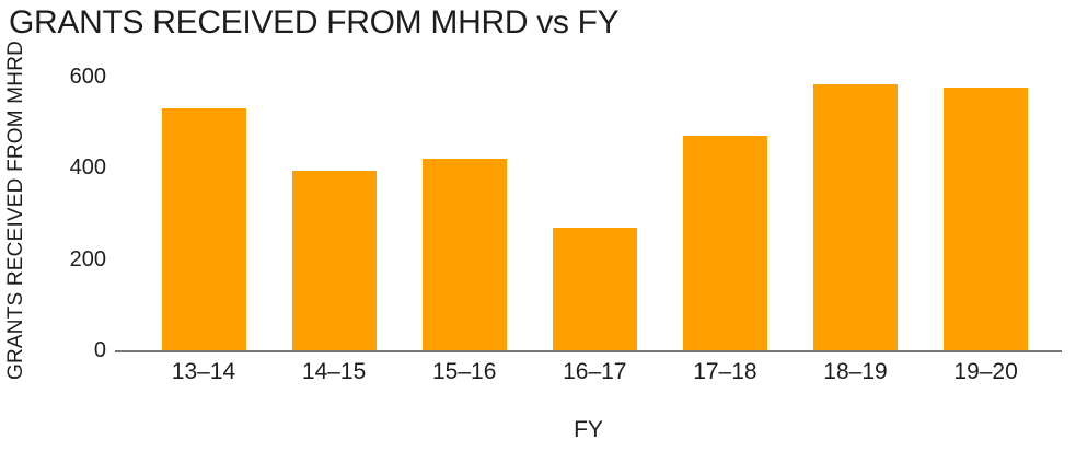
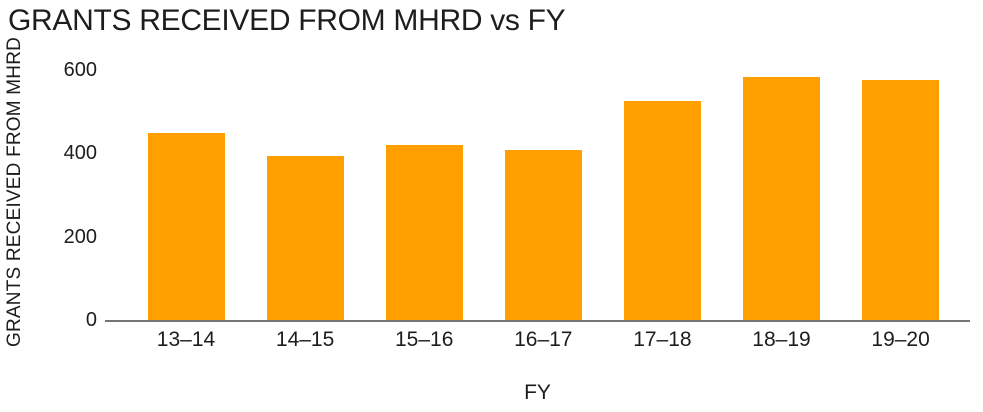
13–14: 530 -> 450
16–17: 270 -> 410
17–18: 470 -> 530
